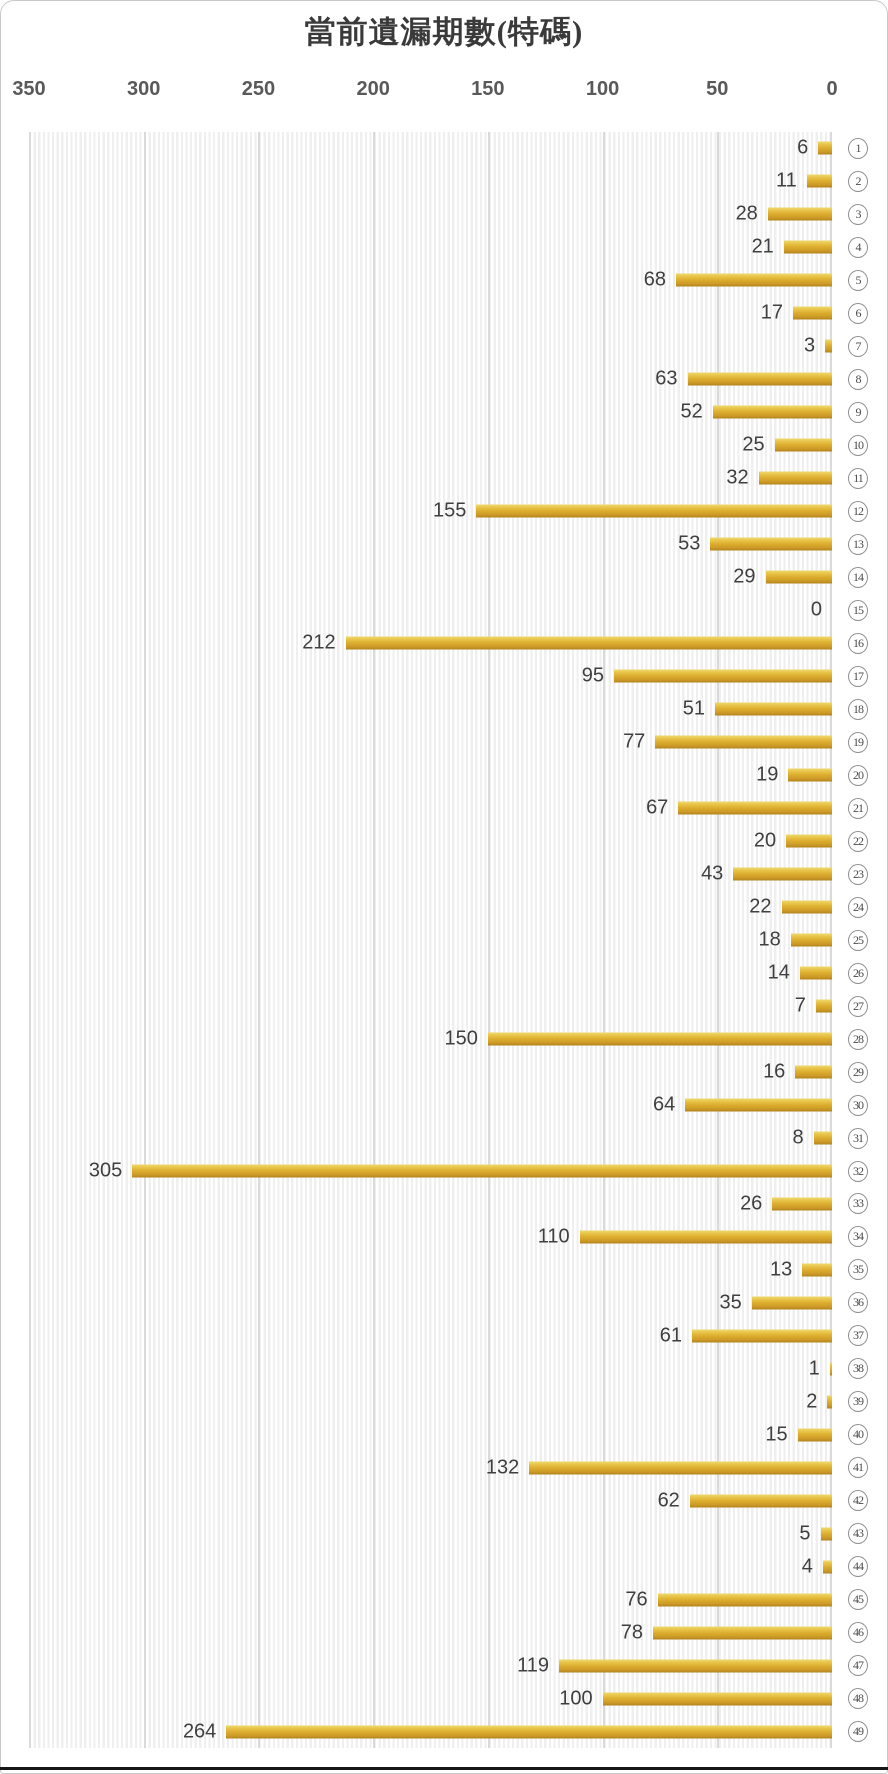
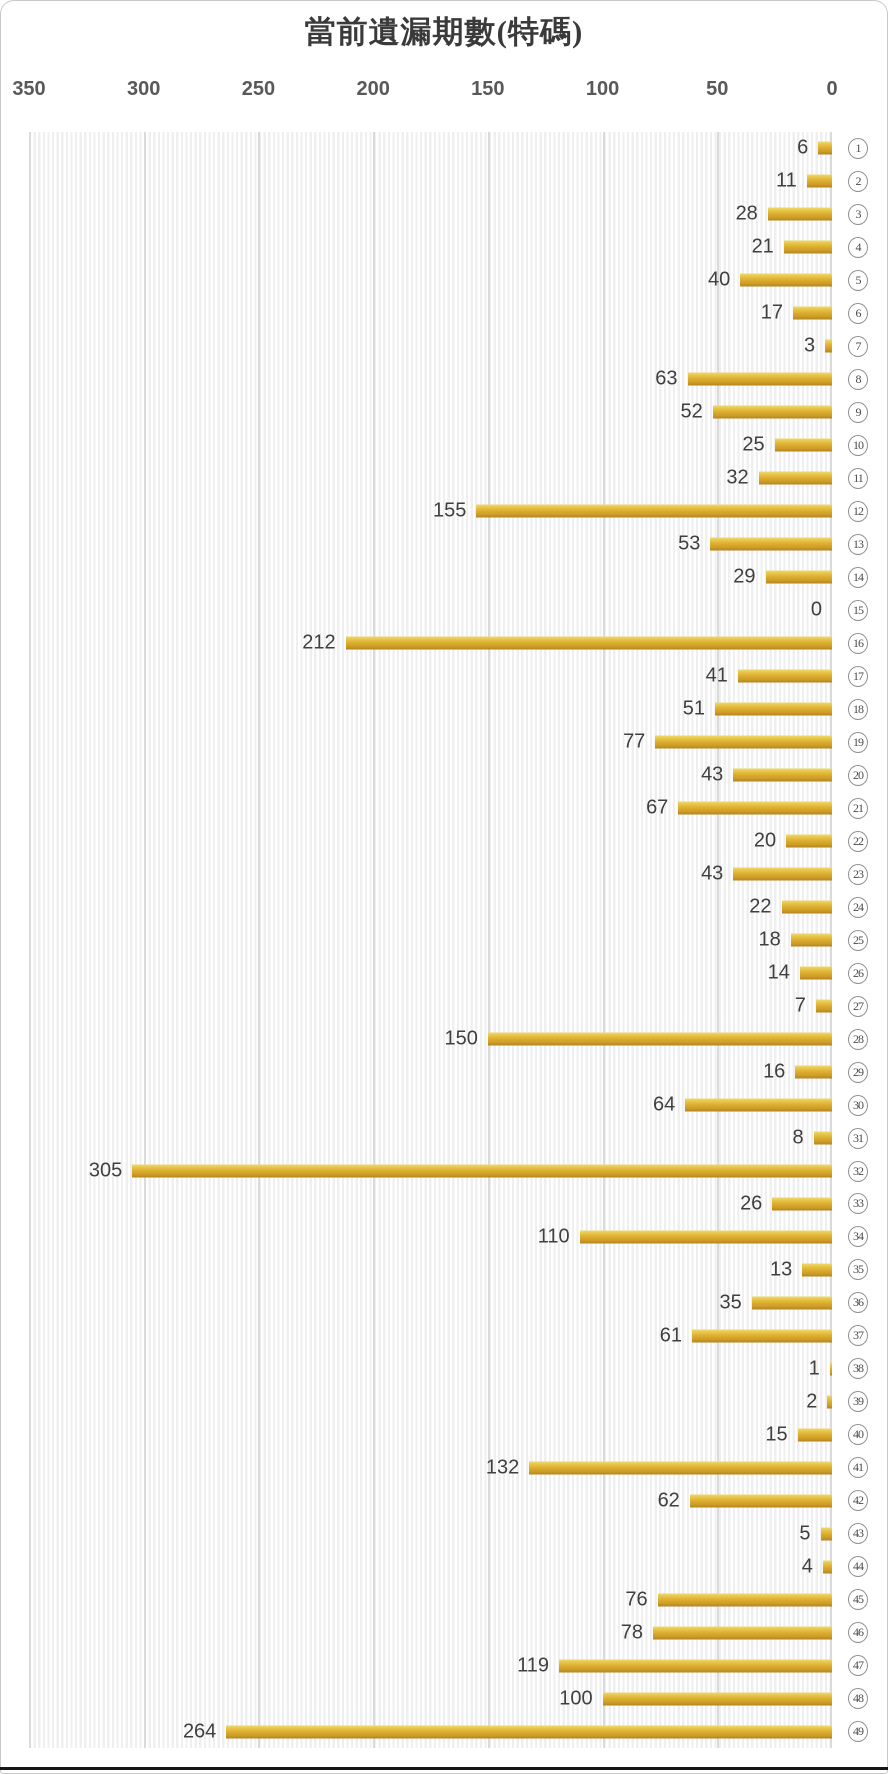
5: 68 -> 40
17: 95 -> 41
20: 19 -> 43
